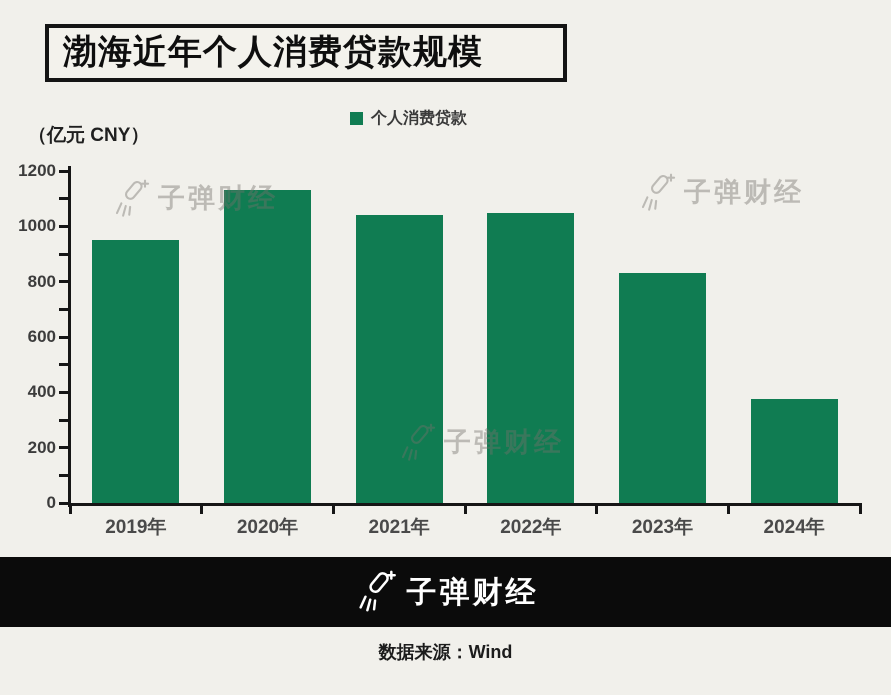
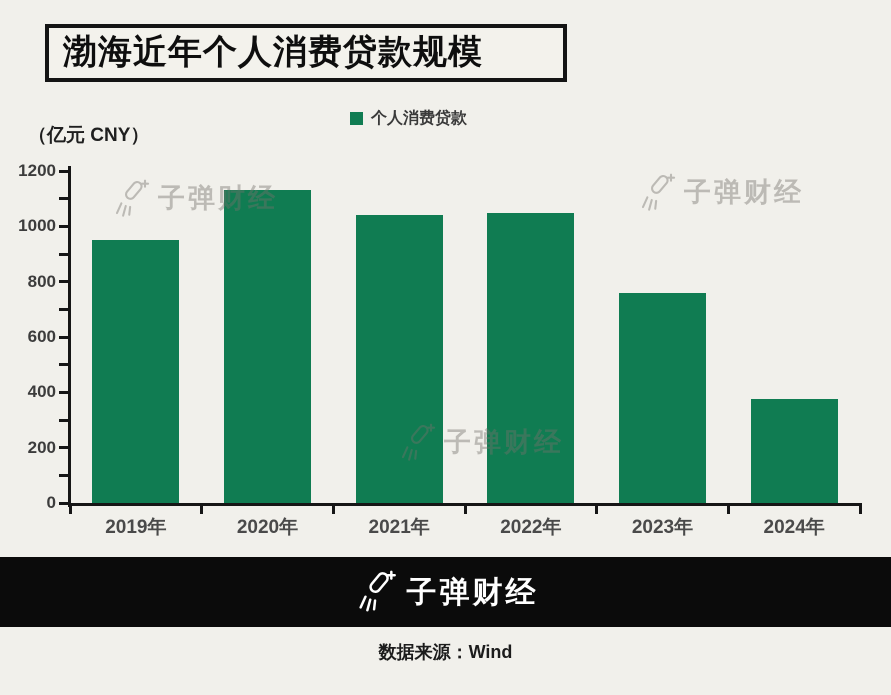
2023年: 830 -> 760
